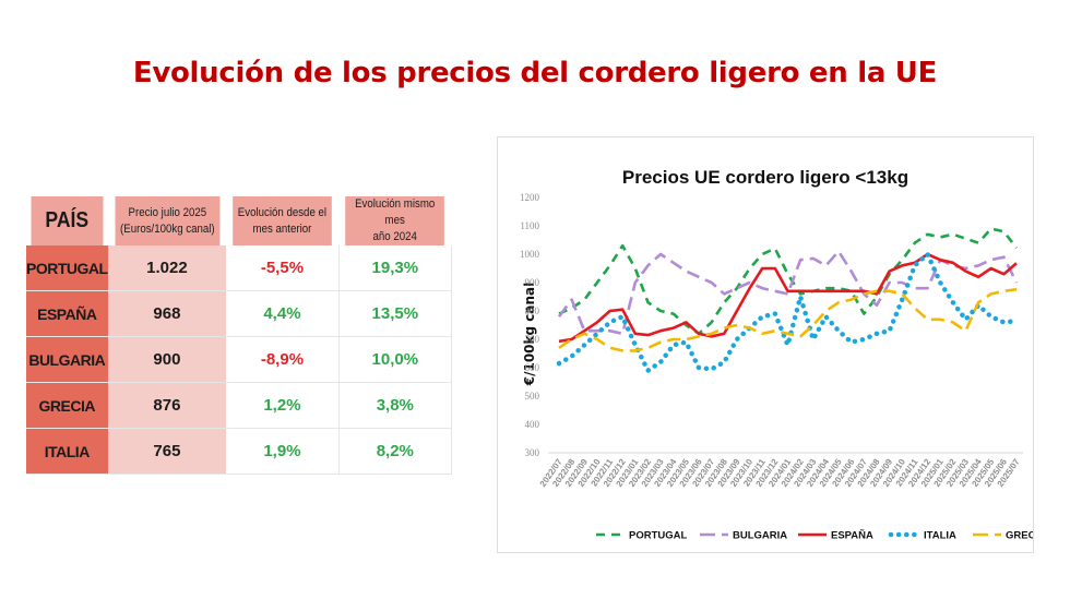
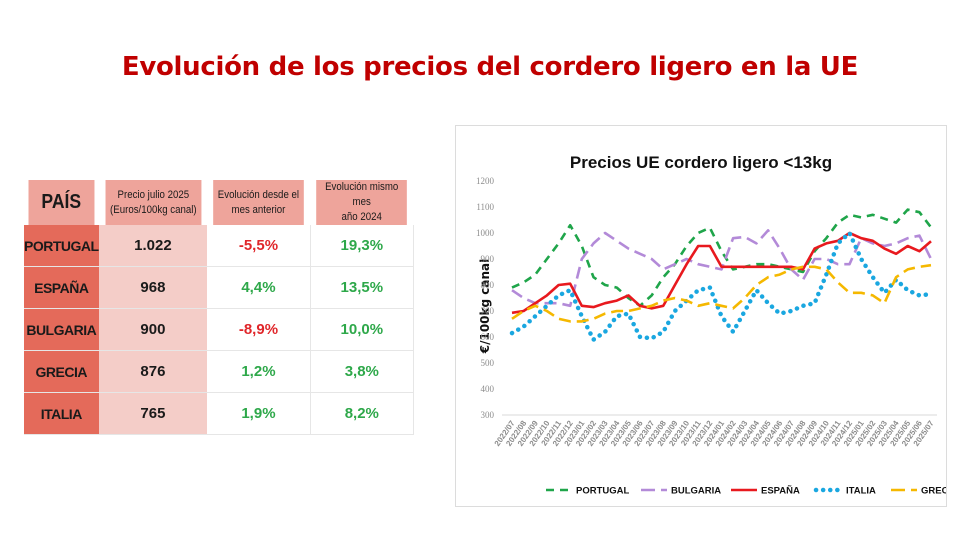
BULGARIA/2022/08: 840 -> 750
ITALIA/2024/02: 850 -> 620
PORTUGAL/2024/07: 790 -> 860
